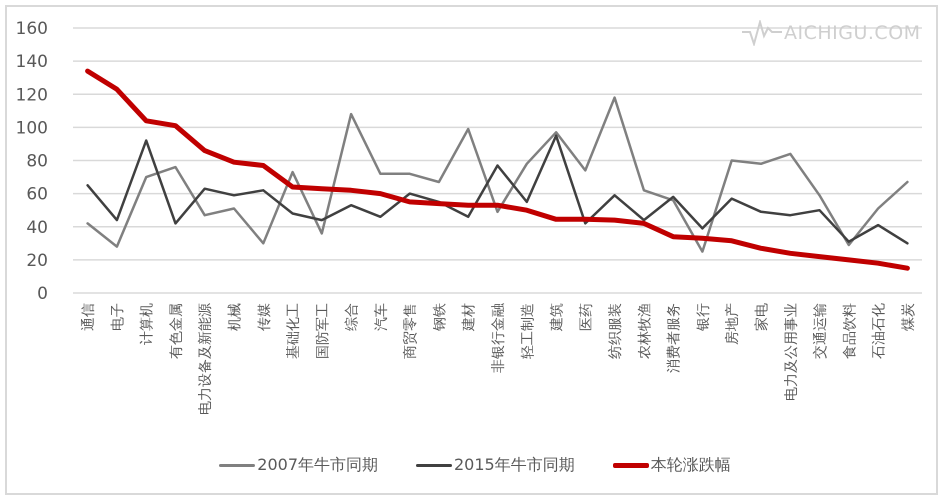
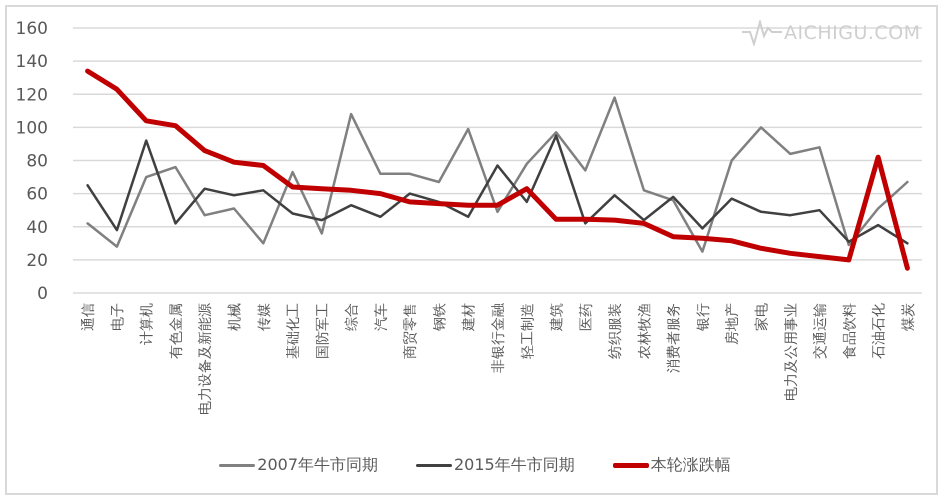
2015年牛市同期/电子: 44 -> 38
本轮涨跌幅/轻工制造: 50 -> 63
2007年牛市同期/家电: 78 -> 100
2007年牛市同期/交通运输: 59 -> 88
本轮涨跌幅/石油石化: 18 -> 82
